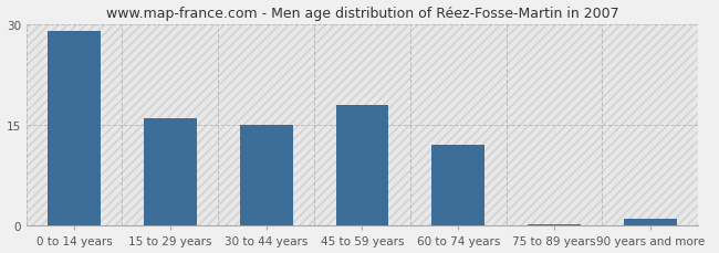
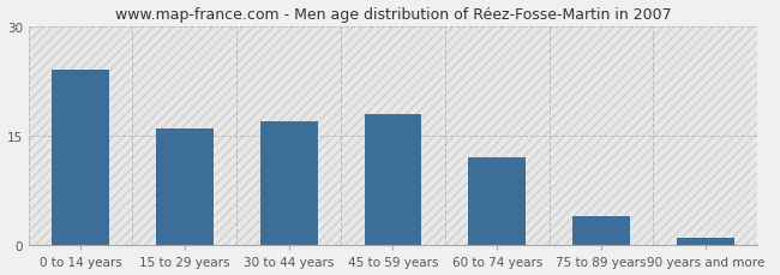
0 to 14 years: 29.0 -> 24.0
30 to 44 years: 15.0 -> 17.0
75 to 89 years: 0.3 -> 4.0
